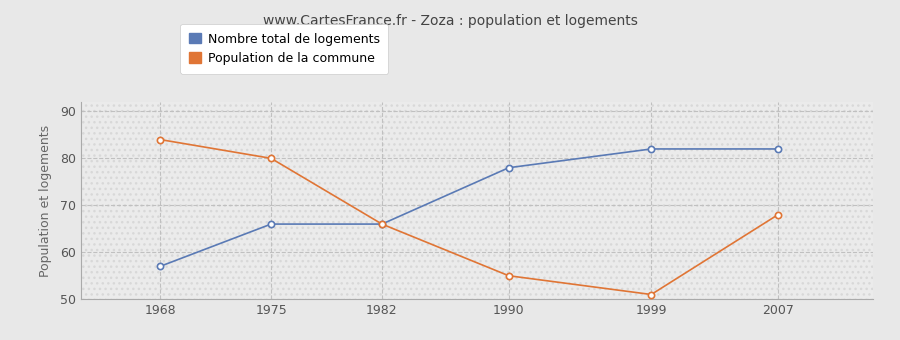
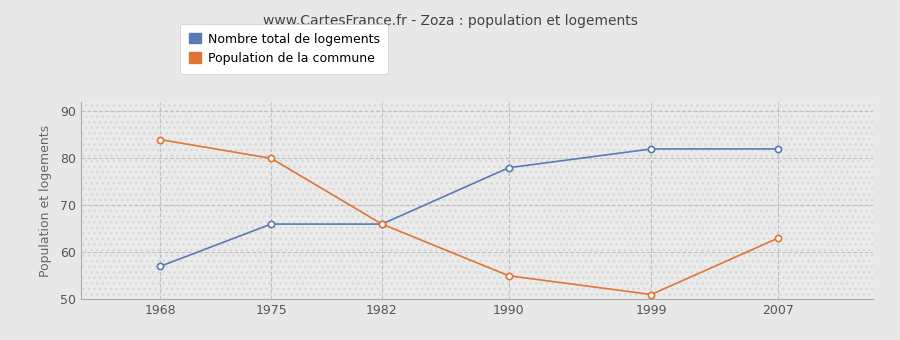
Population de la commune/2007: 68 -> 63
